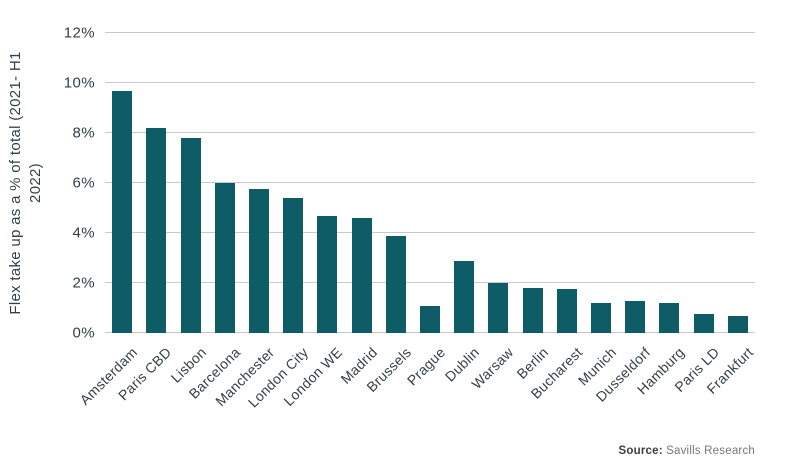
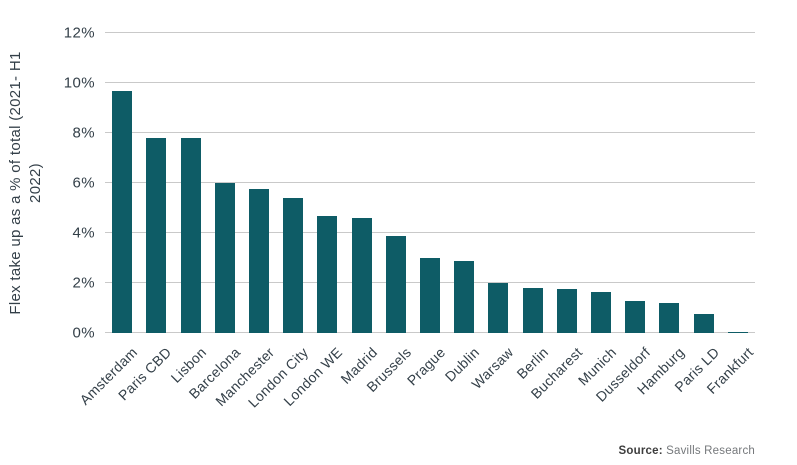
Paris CBD: 8.2% -> 7.8%
Prague: 1.1% -> 3.0%
Munich: 1.2% -> 1.6%
Frankfurt: 0.7% -> 0.1%
